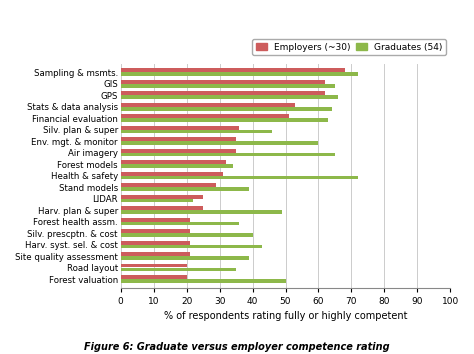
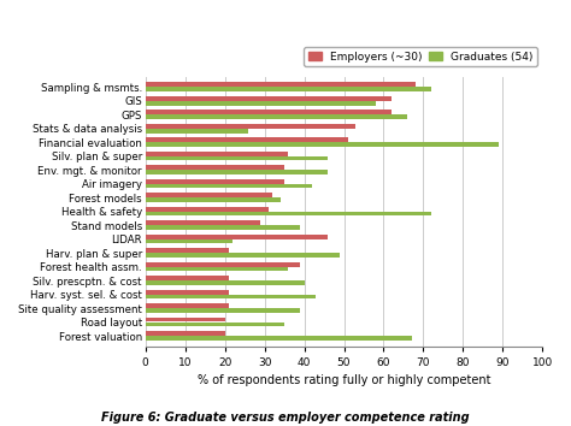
Graduates (54)/GIS: 65 -> 58
Graduates (54)/Stats & data analysis: 64 -> 26
Graduates (54)/Financial evaluation: 63 -> 89
Graduates (54)/Env. mgt. & monitor: 60 -> 46
Graduates (54)/Air imagery: 65 -> 42
Employers (~30)/LIDAR: 25 -> 46
Employers (~30)/Harv. plan & super: 25 -> 21
Employers (~30)/Forest health assm.: 21 -> 39
Graduates (54)/Forest valuation: 50 -> 67
